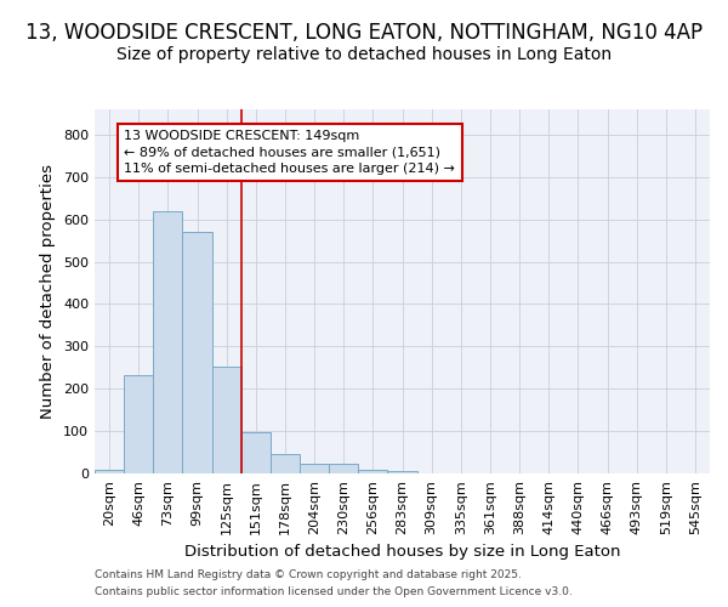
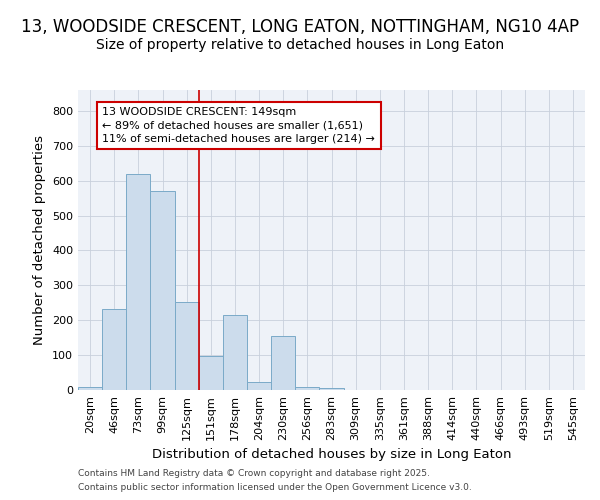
178sqm: 47 -> 215
230sqm: 22 -> 155
